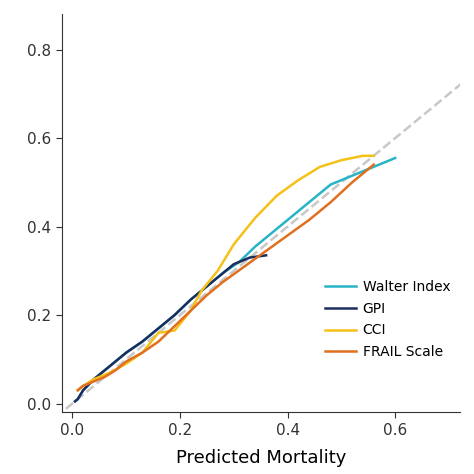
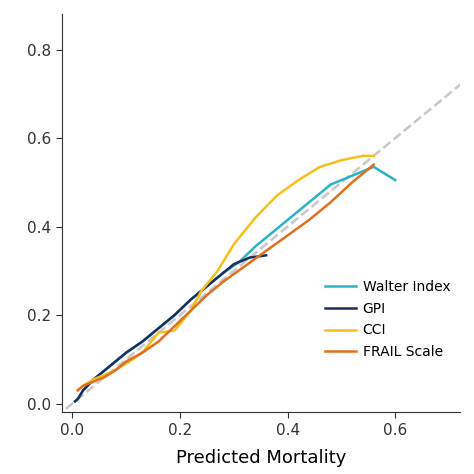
Walter Index/0.6: 0.555 -> 0.505
